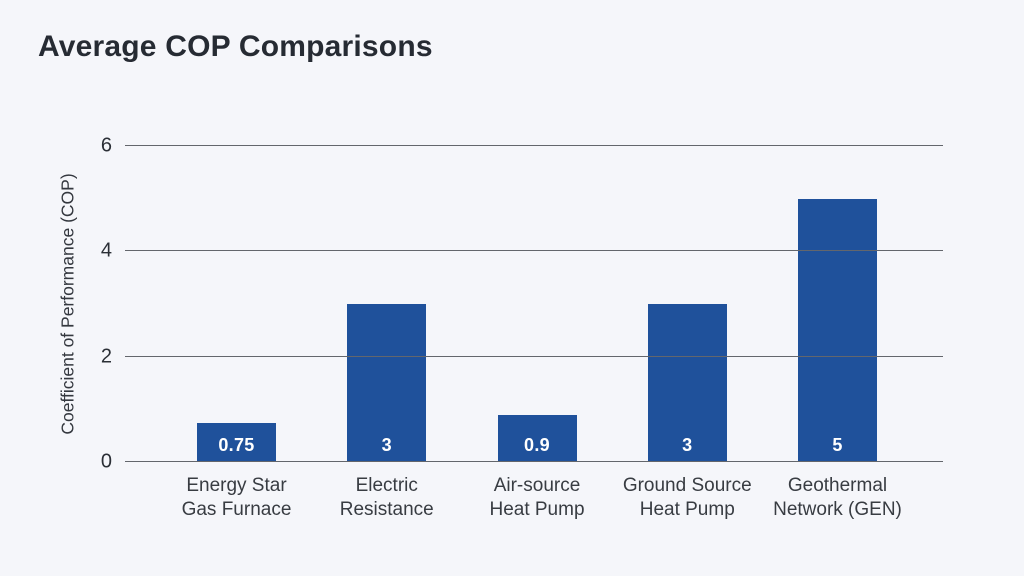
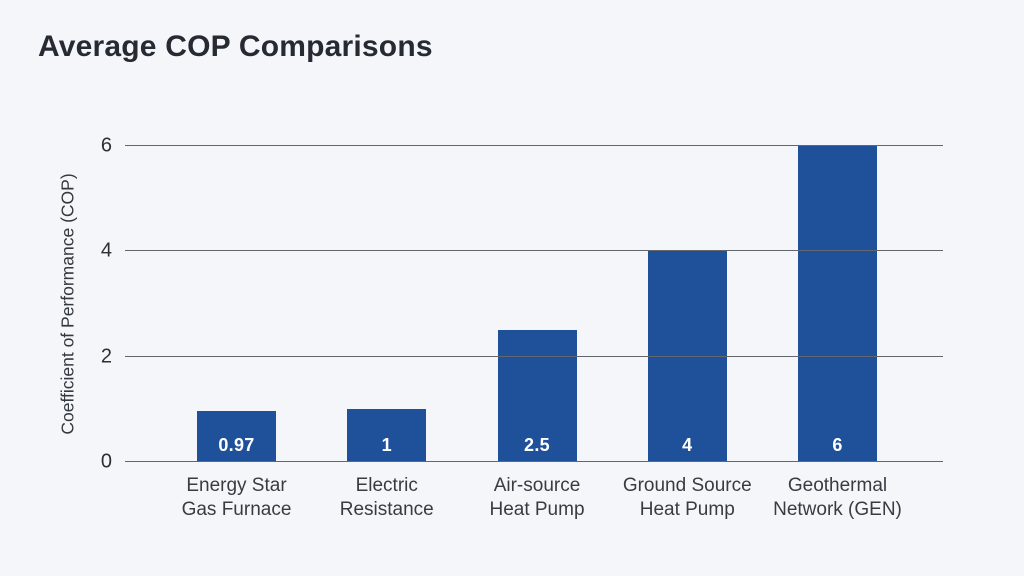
Energy Star Gas Furnace: 0.75 -> 0.97
Electric Resistance: 3 -> 1
Air-source Heat Pump: 0.9 -> 2.5
Ground Source Heat Pump: 3 -> 4
Geothermal Network (GEN): 5 -> 6
